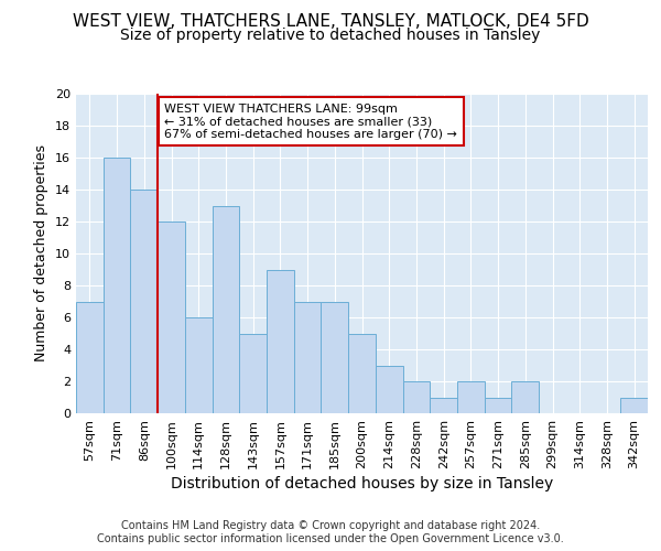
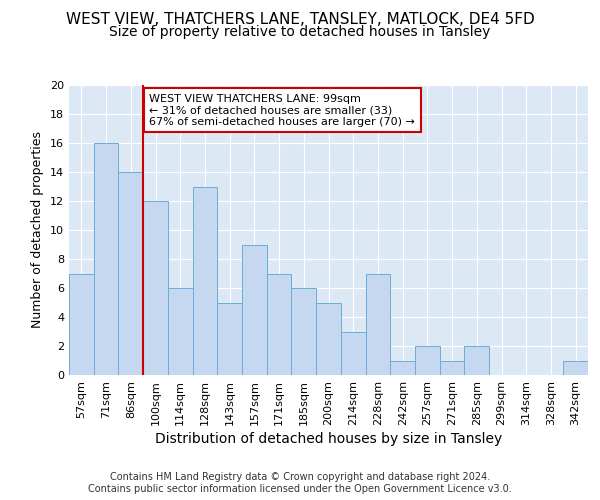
185sqm: 7 -> 6
228sqm: 2 -> 7
